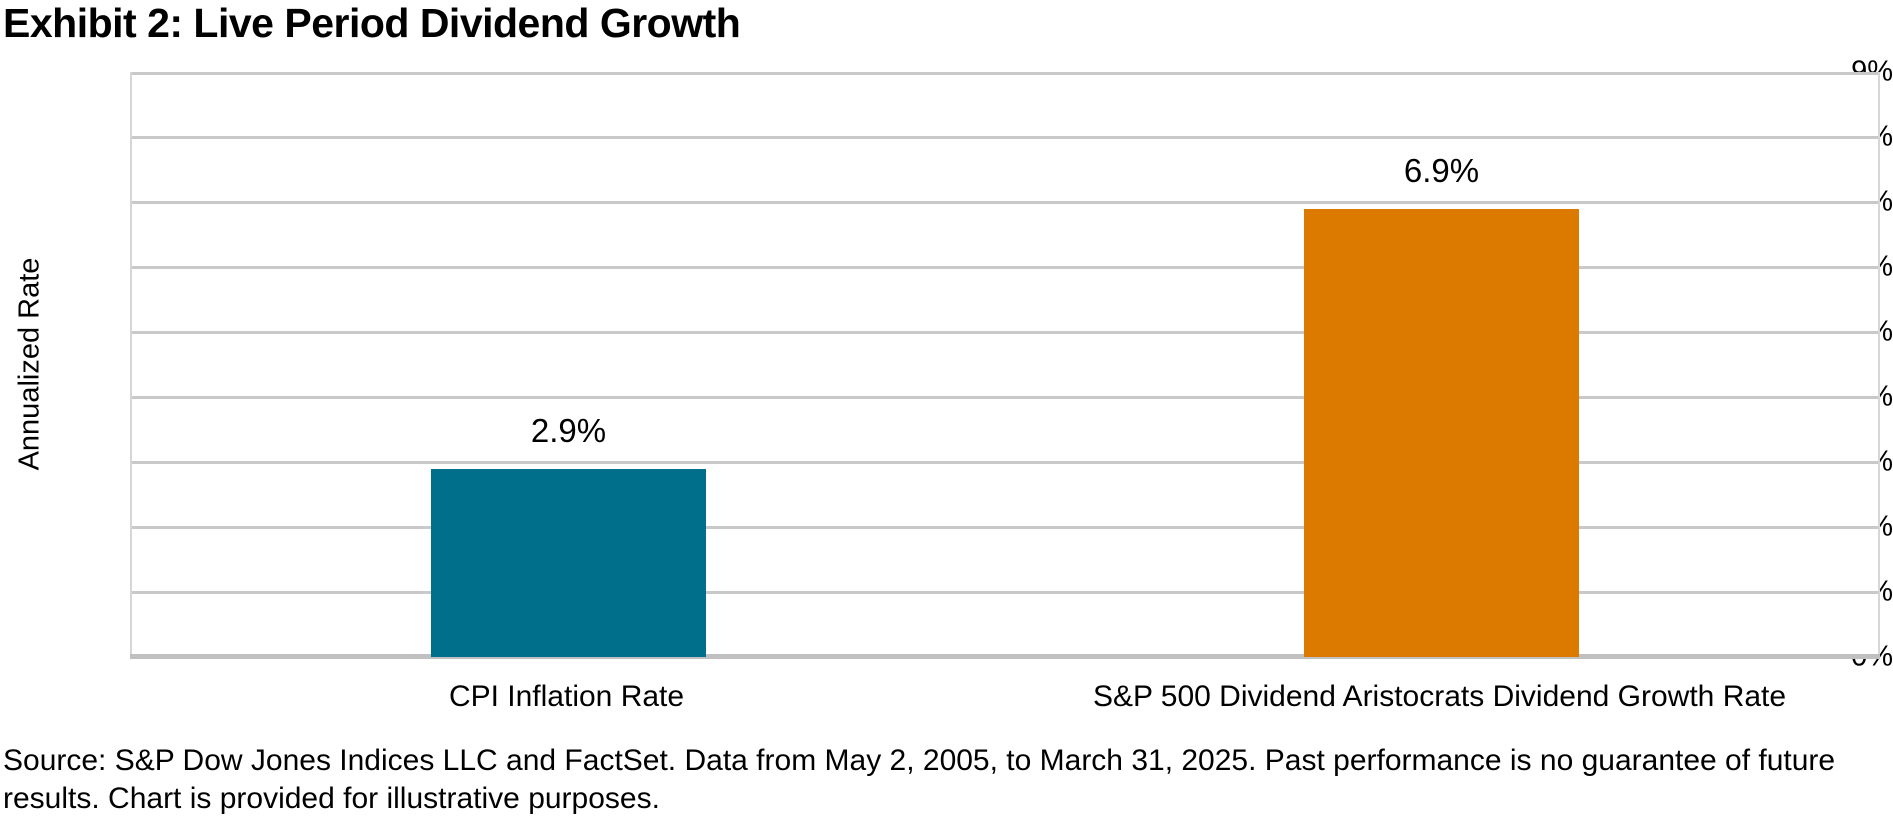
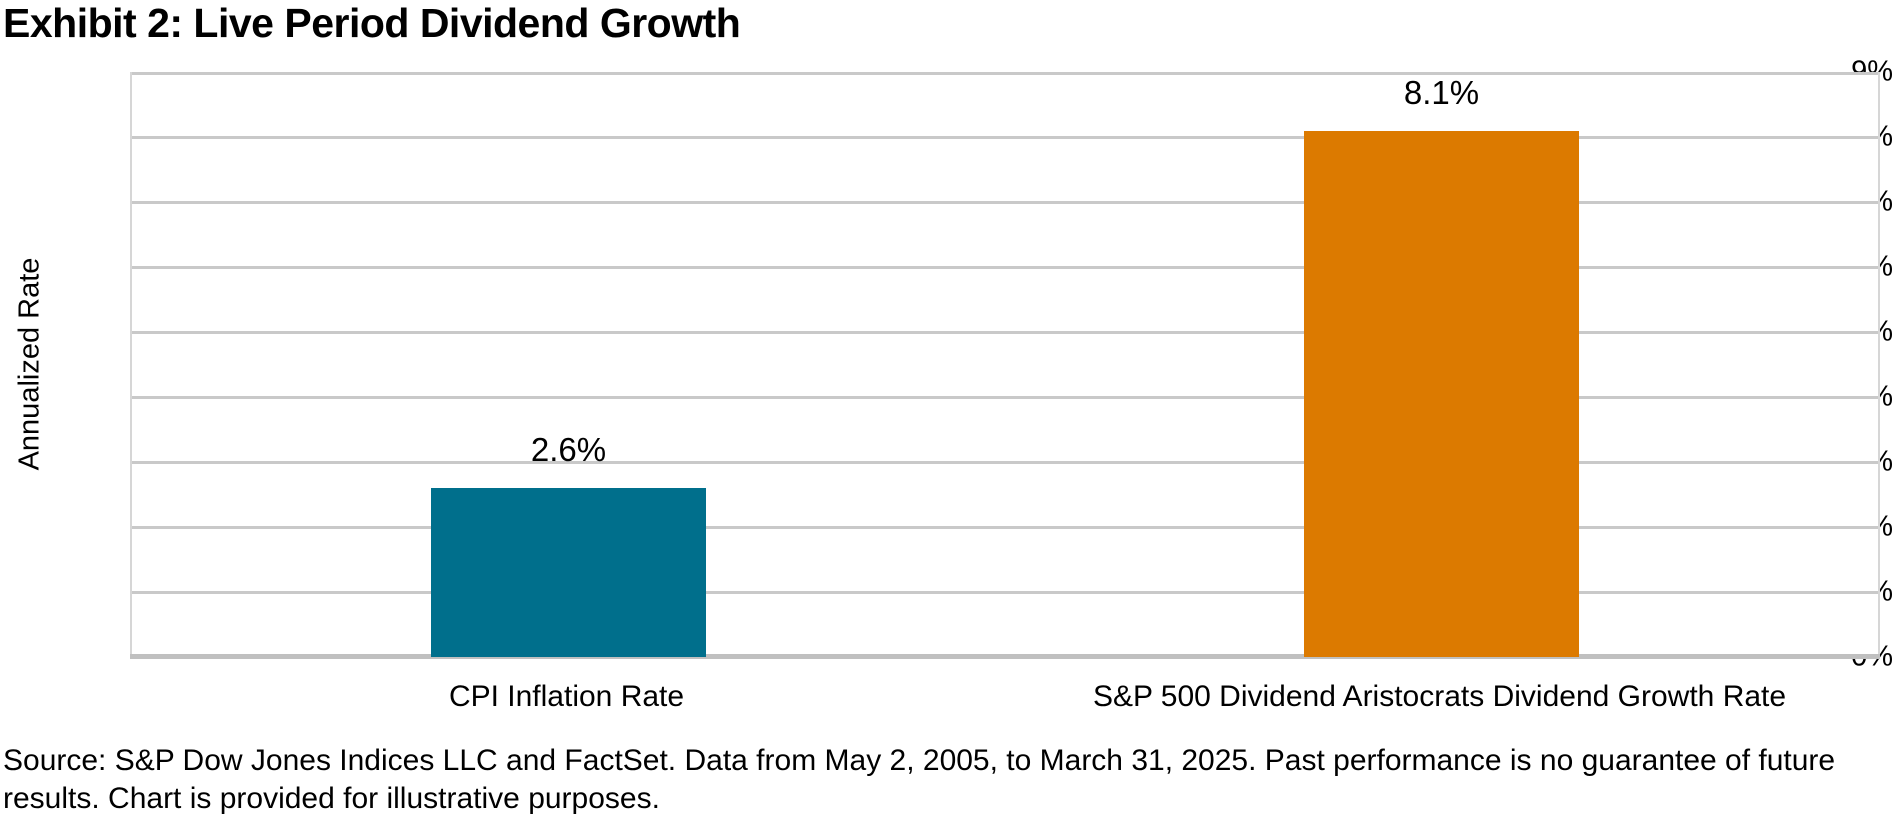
CPI Inflation Rate: 2.9% -> 2.6%
S&P 500 Dividend Aristocrats Dividend Growth Rate: 6.9% -> 8.1%
